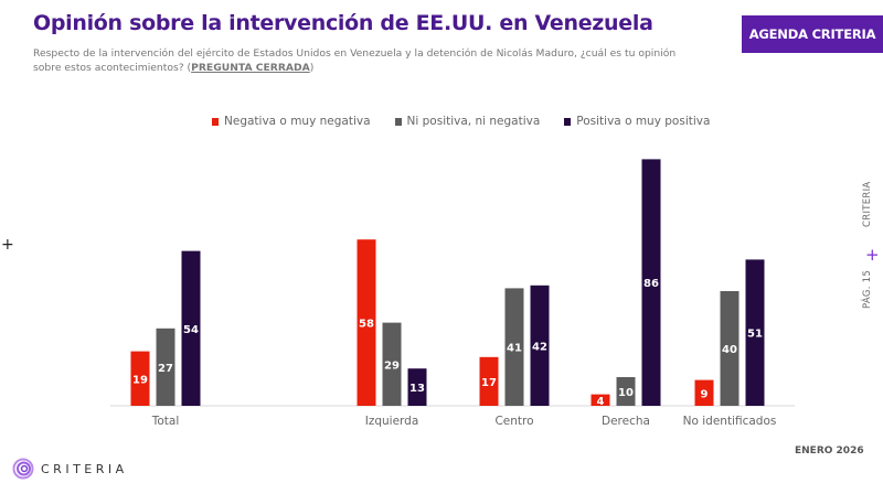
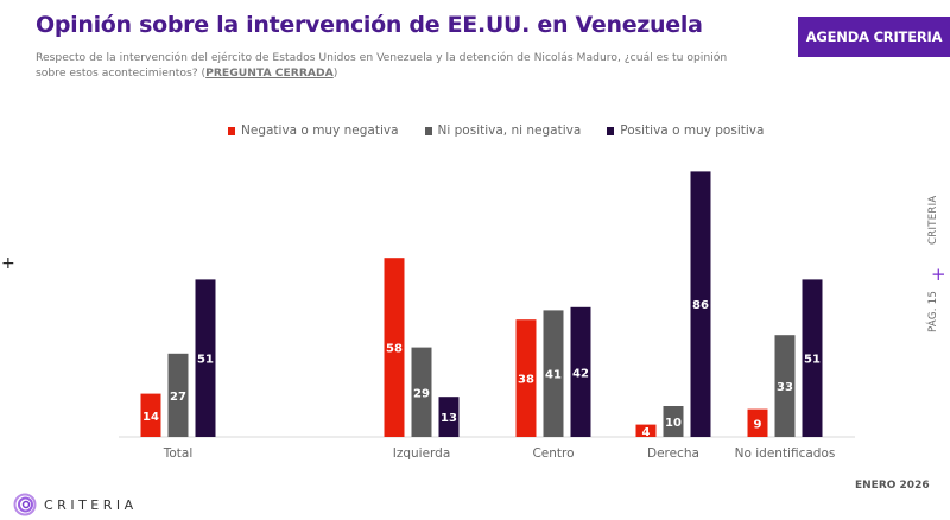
Negativa o muy negativa/Total: 19 -> 14
Positiva o muy positiva/Total: 54 -> 51
Negativa o muy negativa/Centro: 17 -> 38
Ni positiva, ni negativa/No identificados: 40 -> 33
